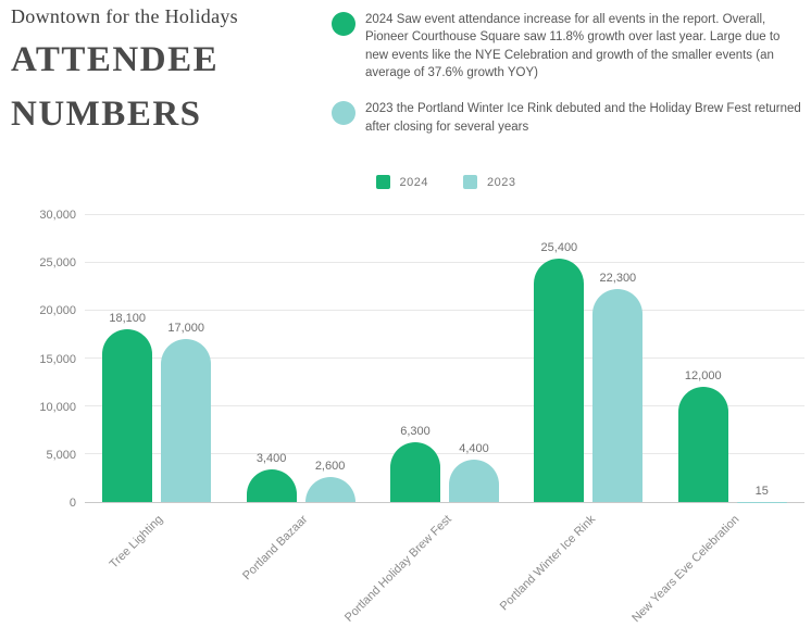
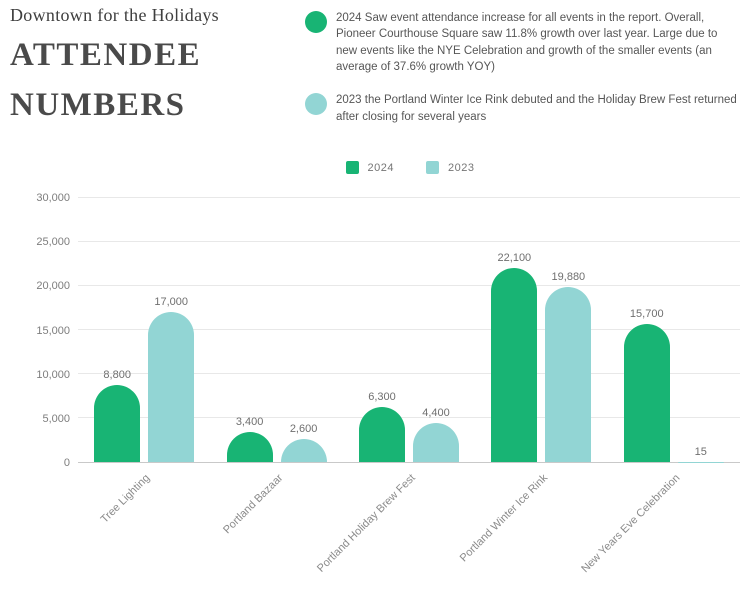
2024/Tree Lighting: 18,100 -> 8,800
2024/Portland Winter Ice Rink: 25,400 -> 22,100
2023/Portland Winter Ice Rink: 22,300 -> 19,880
2024/New Years Eve Celebration: 12,000 -> 15,700
